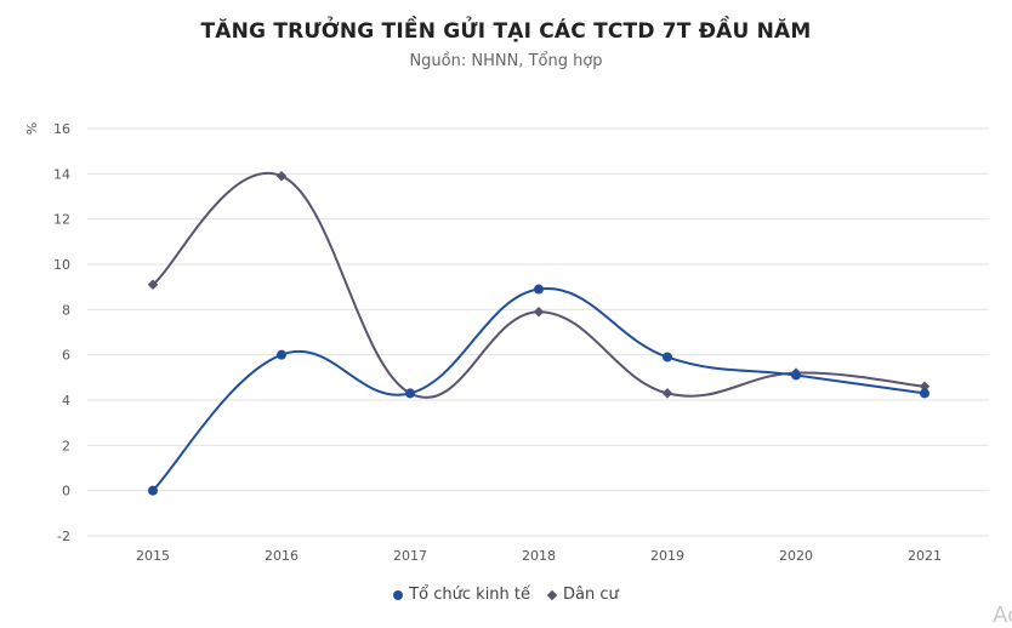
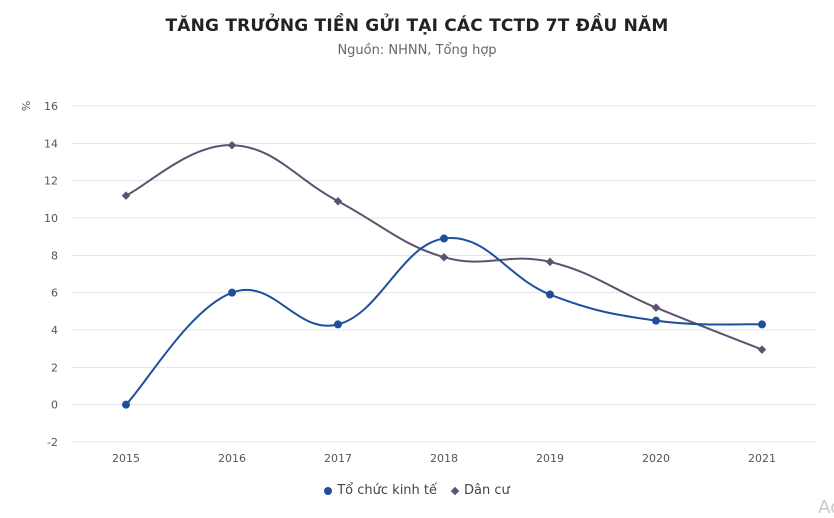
Dân cư/2015: 9.1 -> 11.2
Dân cư/2017: 4.3 -> 10.9
Dân cư/2019: 4.3 -> 7.7
Tổ chức kinh tế/2020: 5.1 -> 4.5
Dân cư/2021: 4.6 -> 3.0
